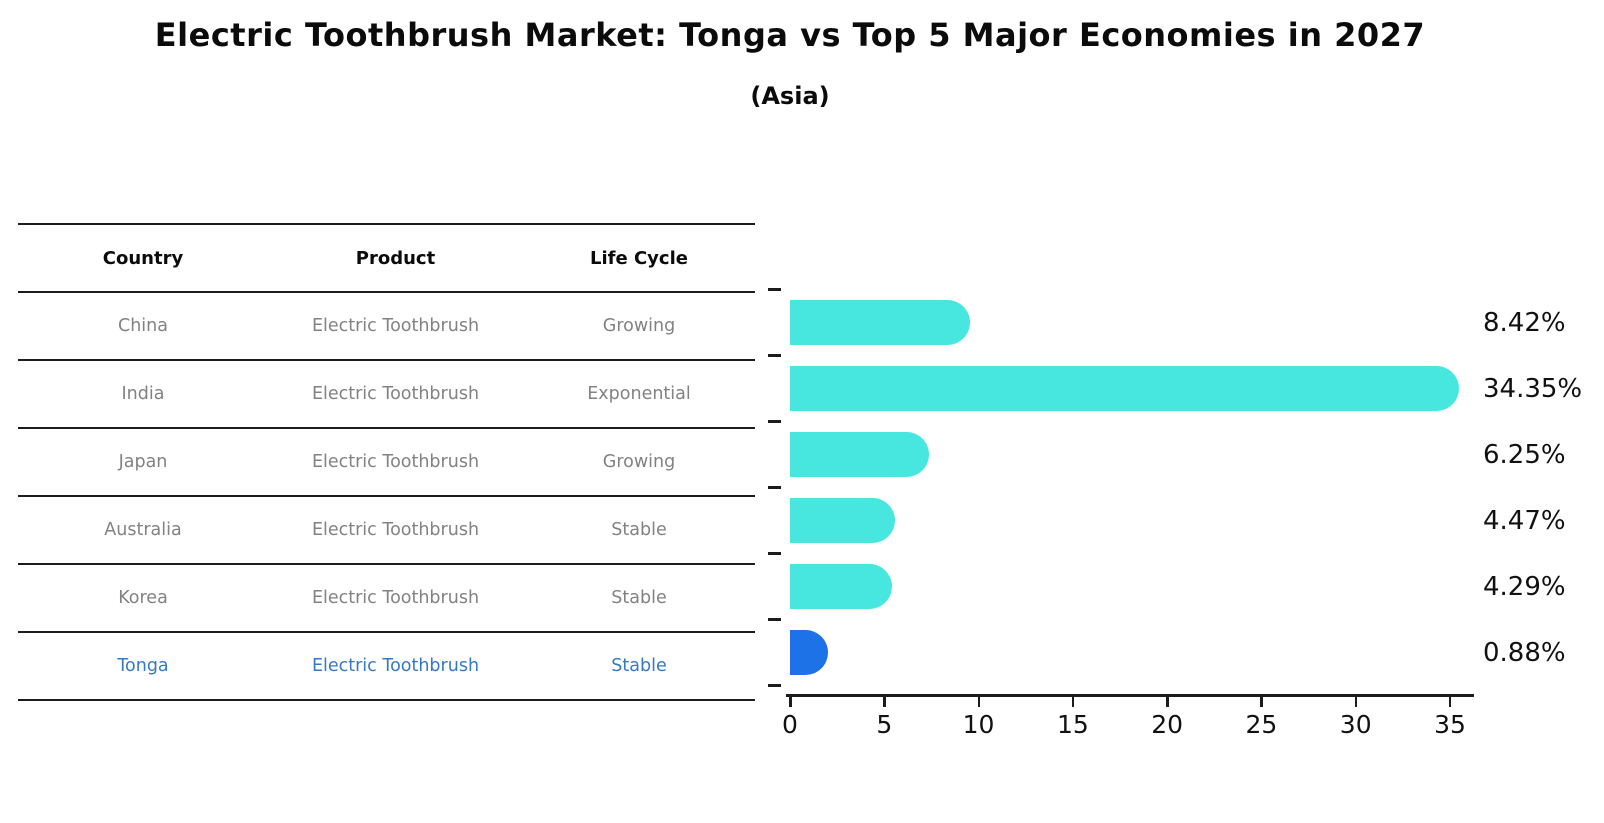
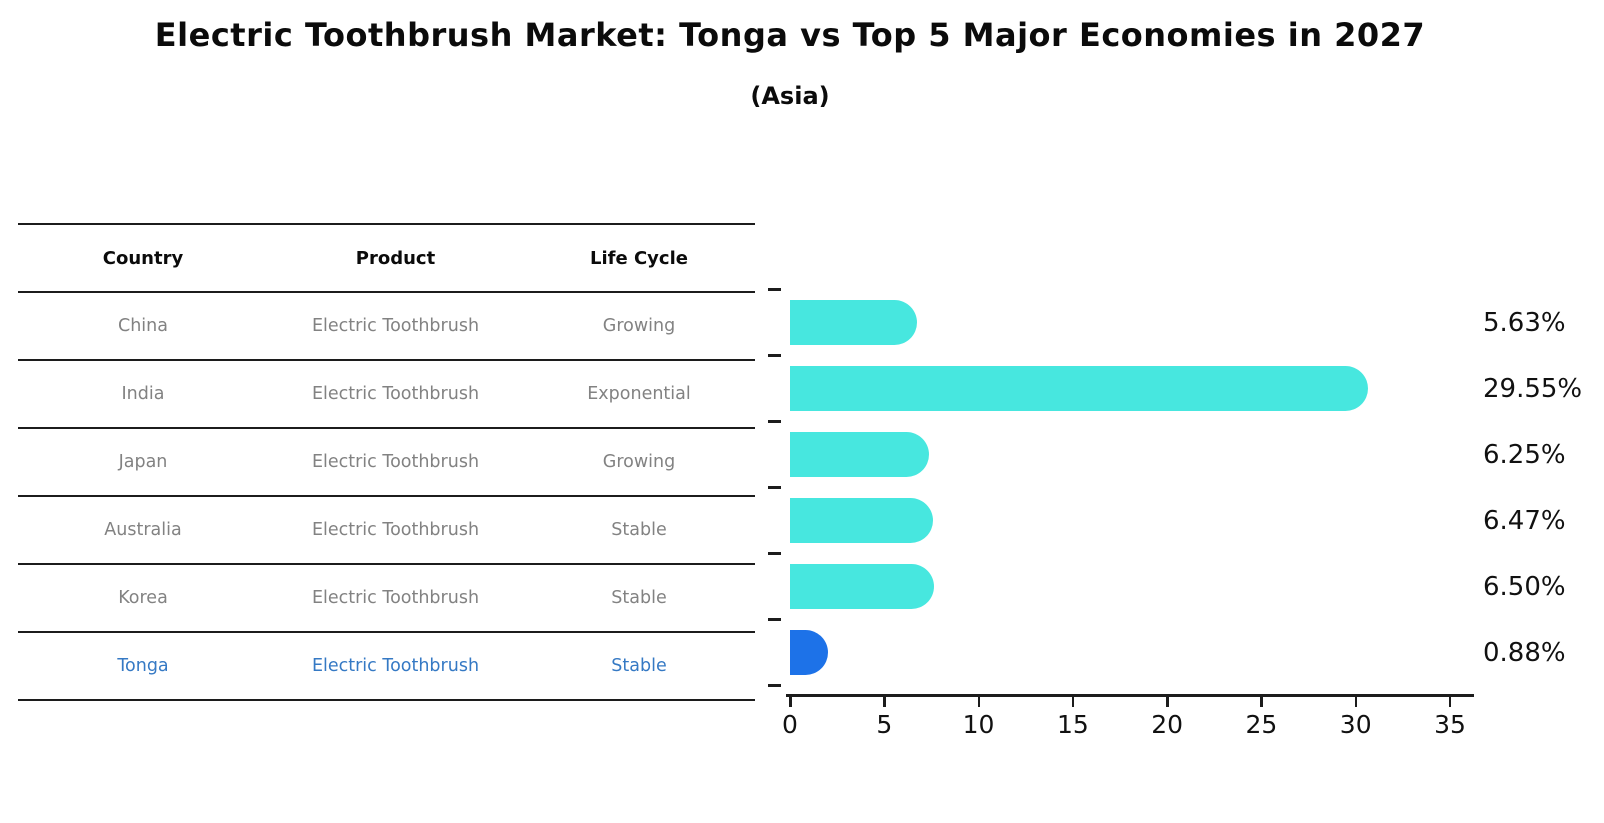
China: 8.42% -> 5.63%
India: 34.35% -> 29.55%
Australia: 4.47% -> 6.47%
Korea: 4.29% -> 6.50%
